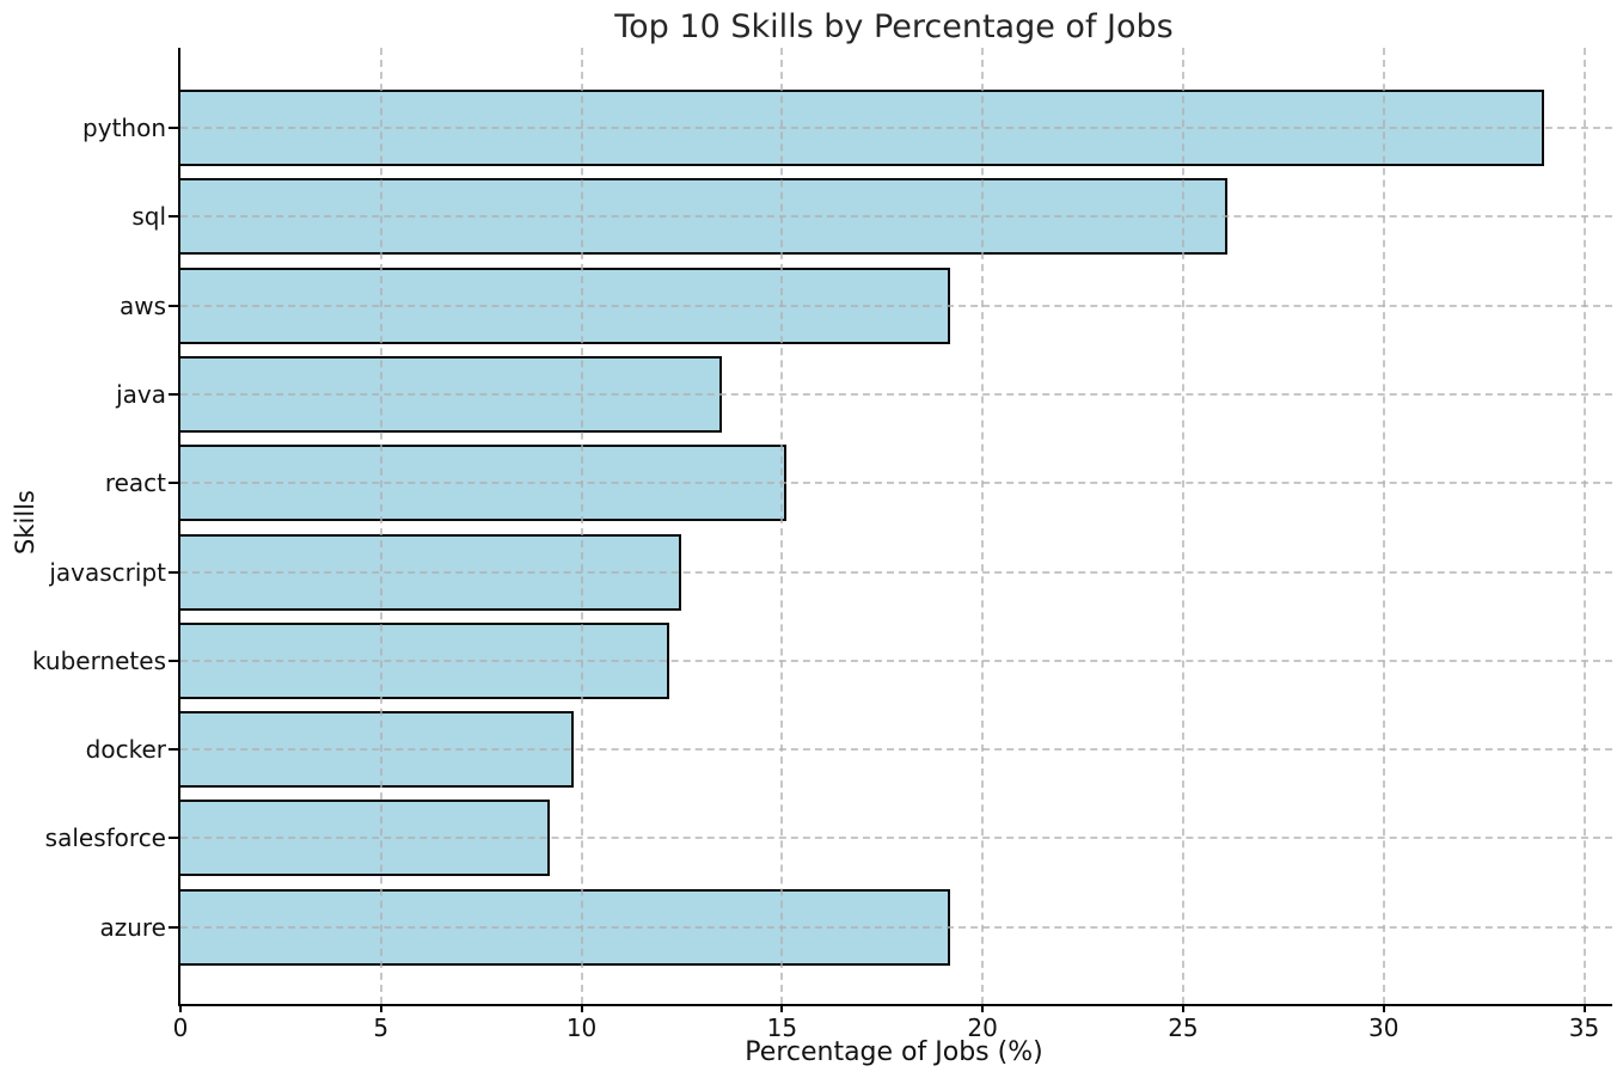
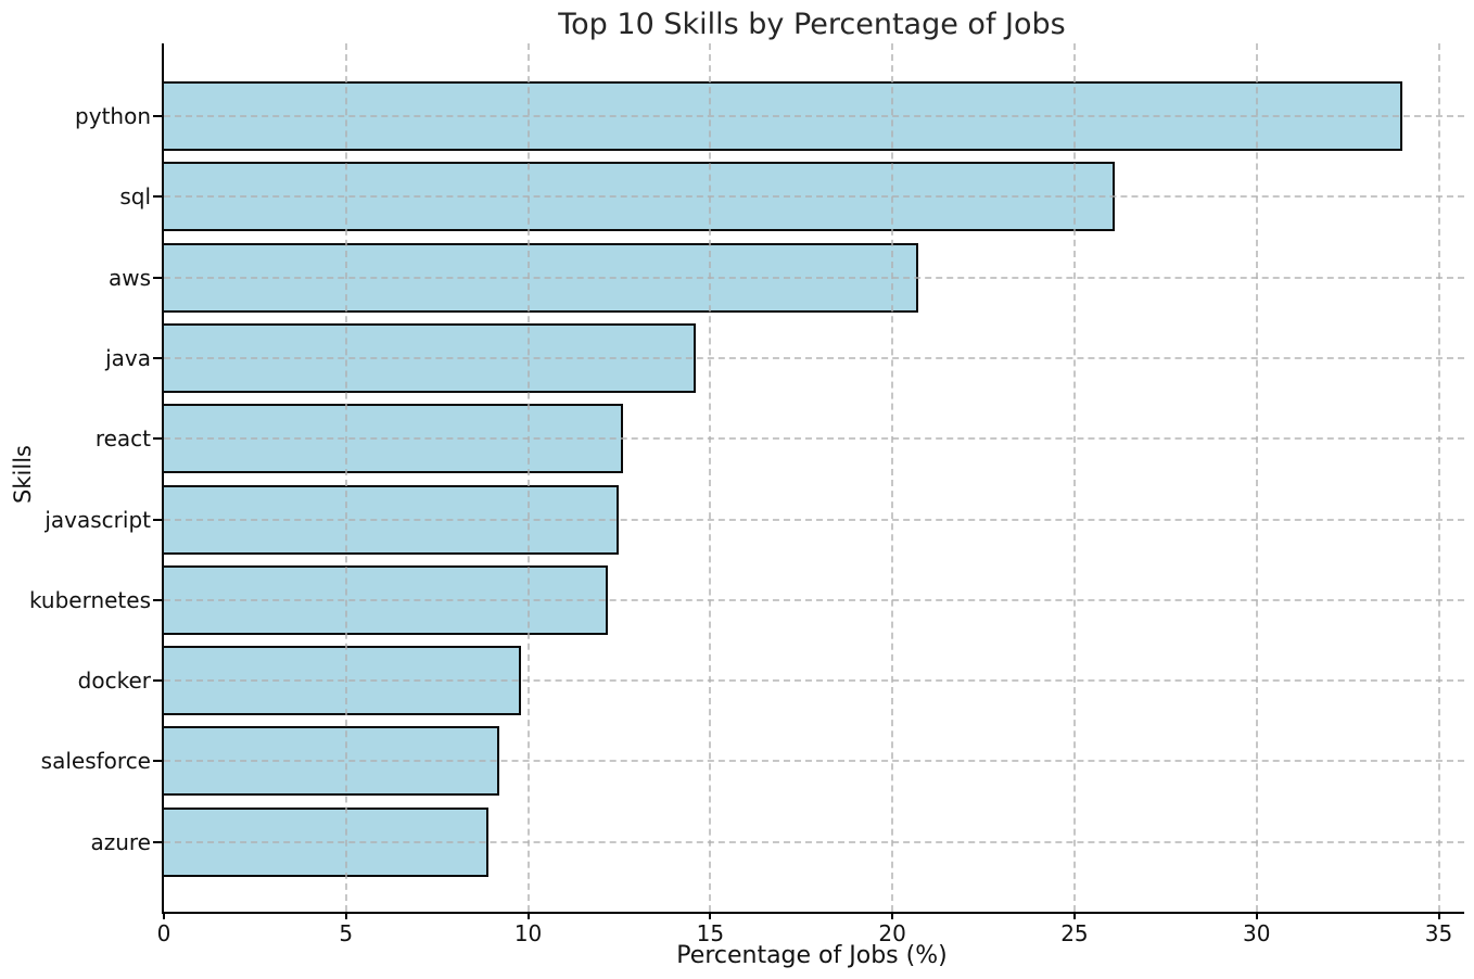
aws: 19.2 -> 20.7
java: 13.5 -> 14.6
react: 15.1 -> 12.6
azure: 19.2 -> 8.9
